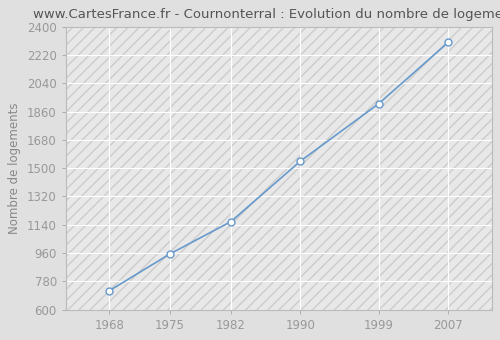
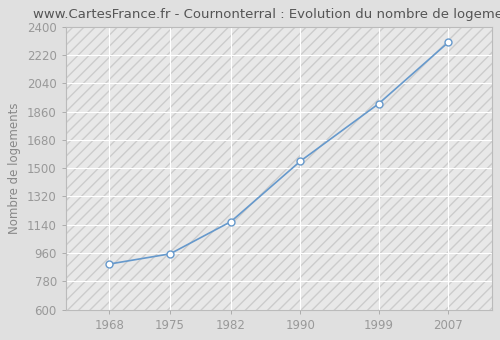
1968: 720 -> 890
